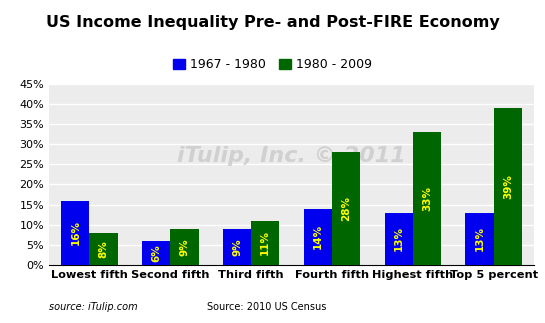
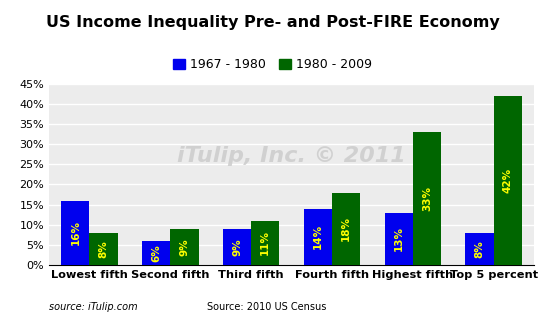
1980 - 2009/Fourth fifth: 28% -> 18%
1967 - 1980/Top 5 percent: 13% -> 8%
1980 - 2009/Top 5 percent: 39% -> 42%
